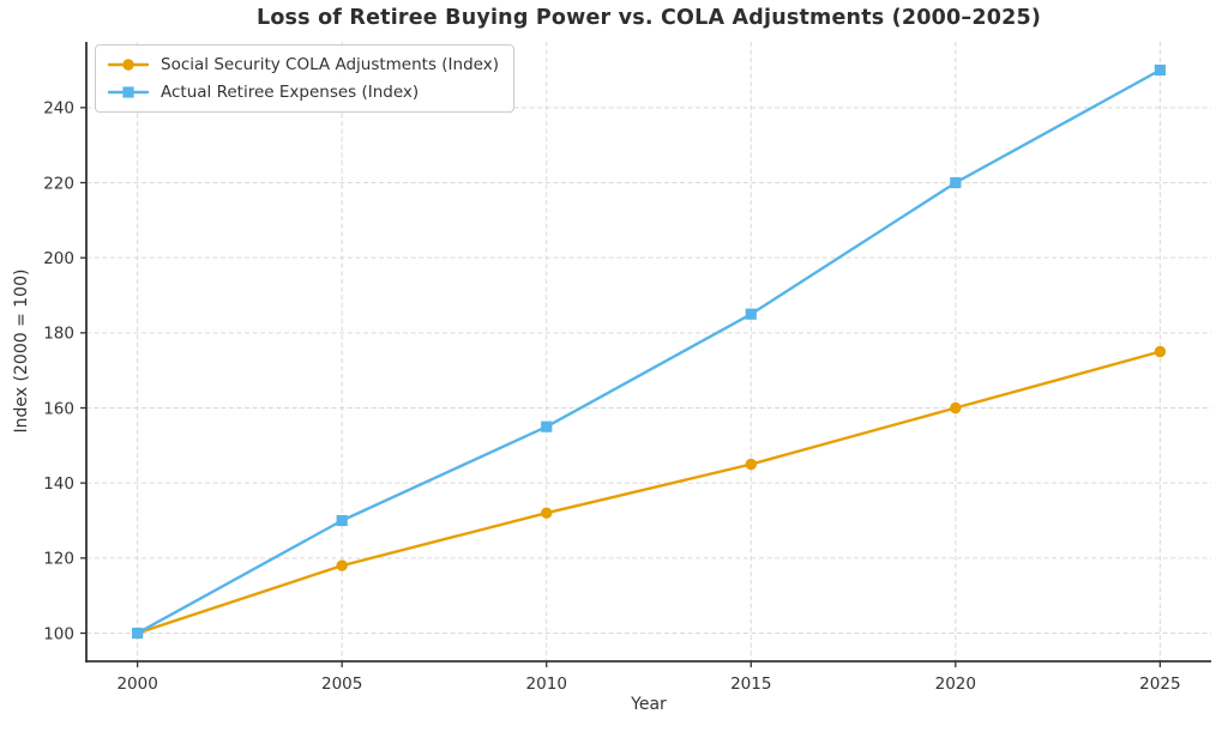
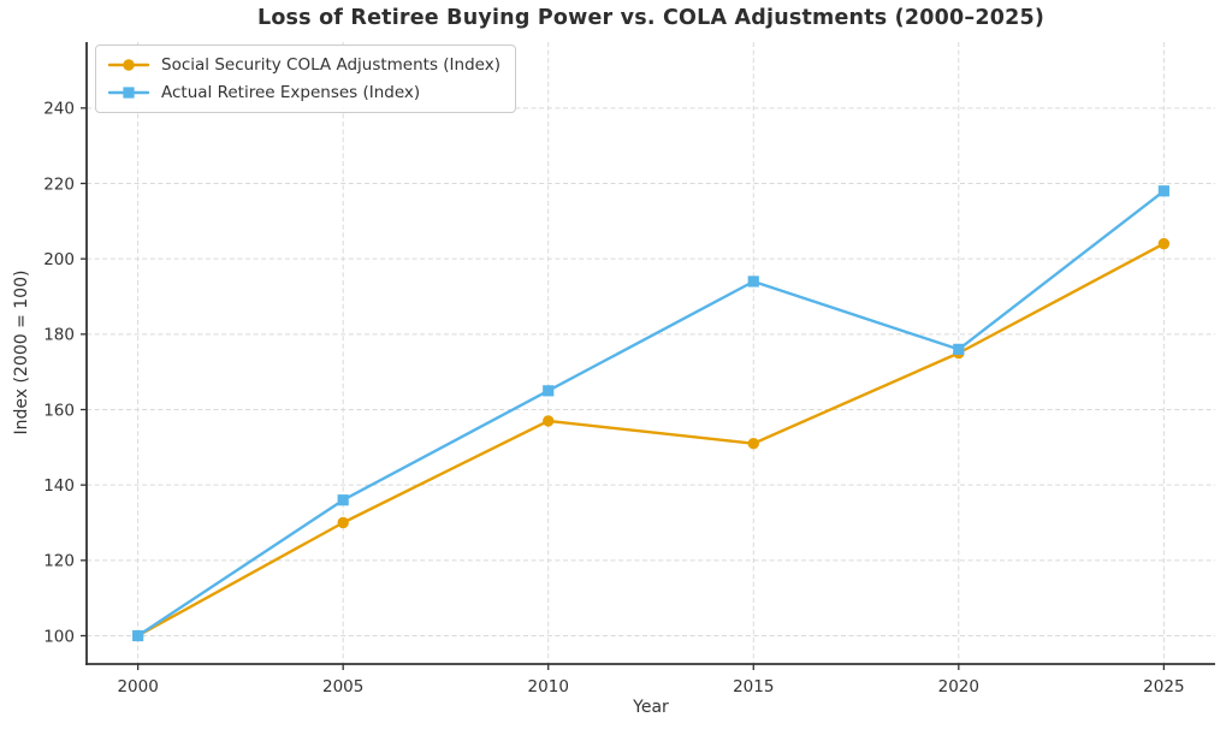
Social Security COLA Adjustments (Index)/2005: 118 -> 130
Actual Retiree Expenses (Index)/2005: 130 -> 136
Social Security COLA Adjustments (Index)/2010: 132 -> 157
Actual Retiree Expenses (Index)/2010: 155 -> 165
Social Security COLA Adjustments (Index)/2015: 145 -> 151
Actual Retiree Expenses (Index)/2015: 185 -> 194
Social Security COLA Adjustments (Index)/2020: 160 -> 175
Actual Retiree Expenses (Index)/2020: 220 -> 176
Social Security COLA Adjustments (Index)/2025: 175 -> 204
Actual Retiree Expenses (Index)/2025: 250 -> 218
